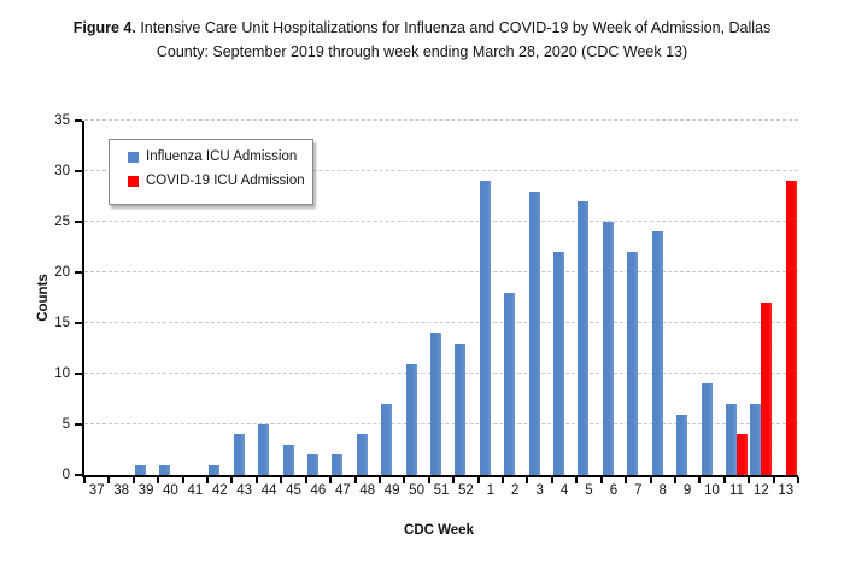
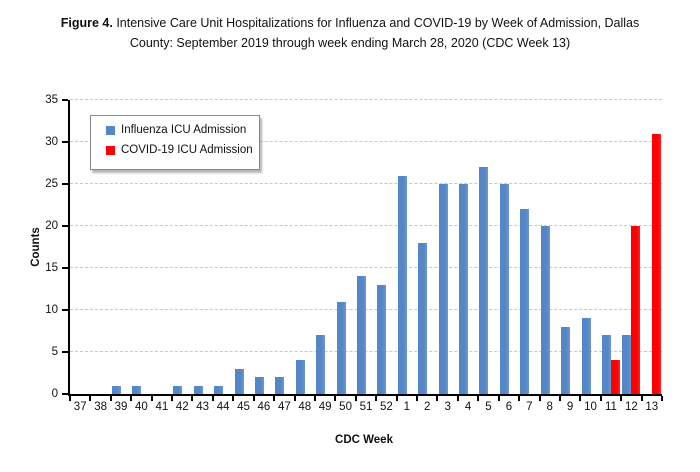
Influenza ICU Admission/43: 4 -> 1
Influenza ICU Admission/44: 5 -> 1
Influenza ICU Admission/1: 29 -> 26
Influenza ICU Admission/3: 28 -> 25
Influenza ICU Admission/4: 22 -> 25
Influenza ICU Admission/8: 24 -> 20
Influenza ICU Admission/9: 6 -> 8
COVID-19 ICU Admission/12: 17 -> 20
COVID-19 ICU Admission/13: 29 -> 31
